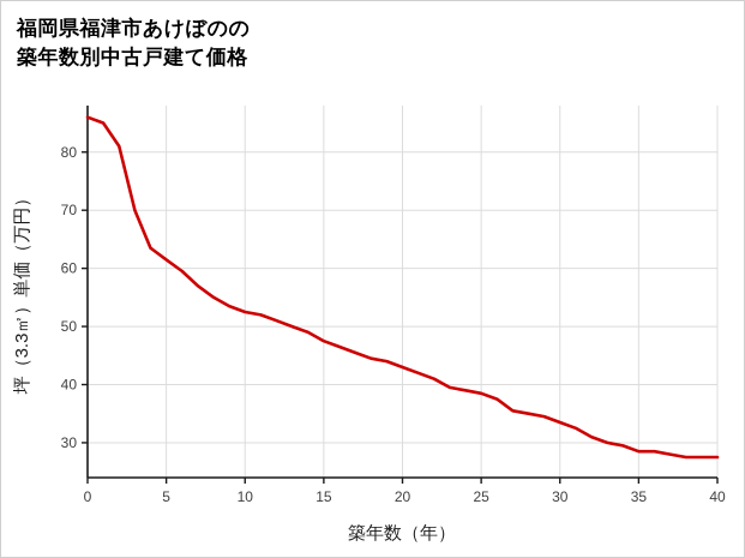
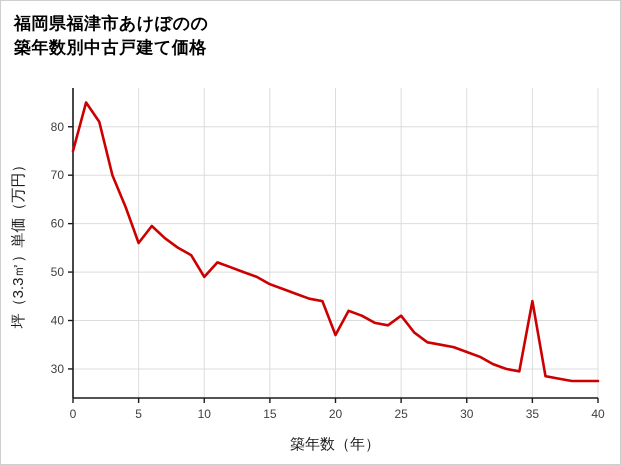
0: 86 -> 75
5: 62 -> 56
10: 52 -> 49
20: 43 -> 37
25: 38 -> 41
35: 28 -> 44
